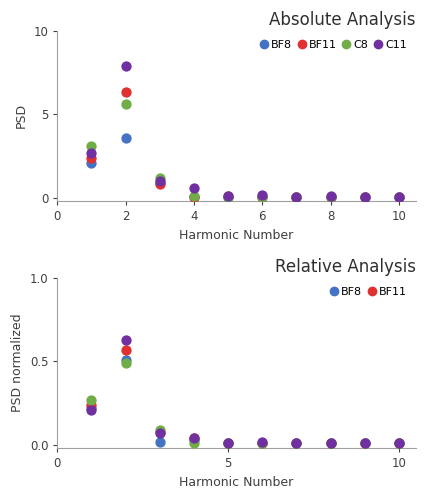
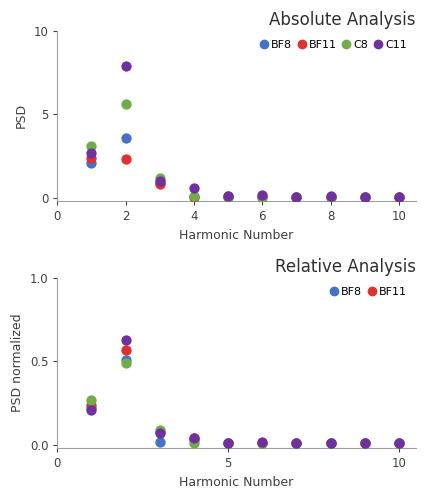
Absolute Analysis/BF11/2: 6.3 -> 2.3
